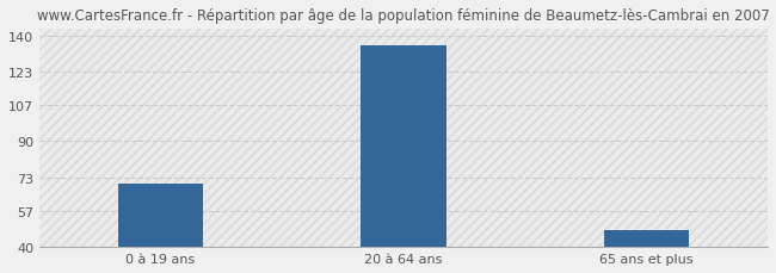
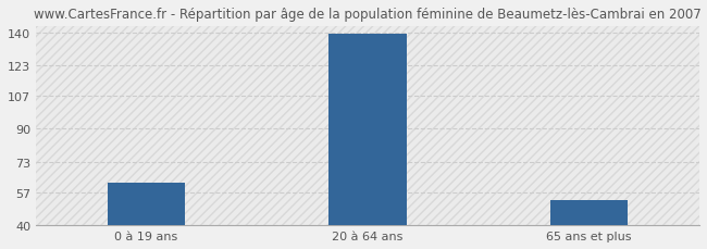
0 à 19 ans: 70 -> 62
20 à 64 ans: 135 -> 139
65 ans et plus: 48 -> 53
